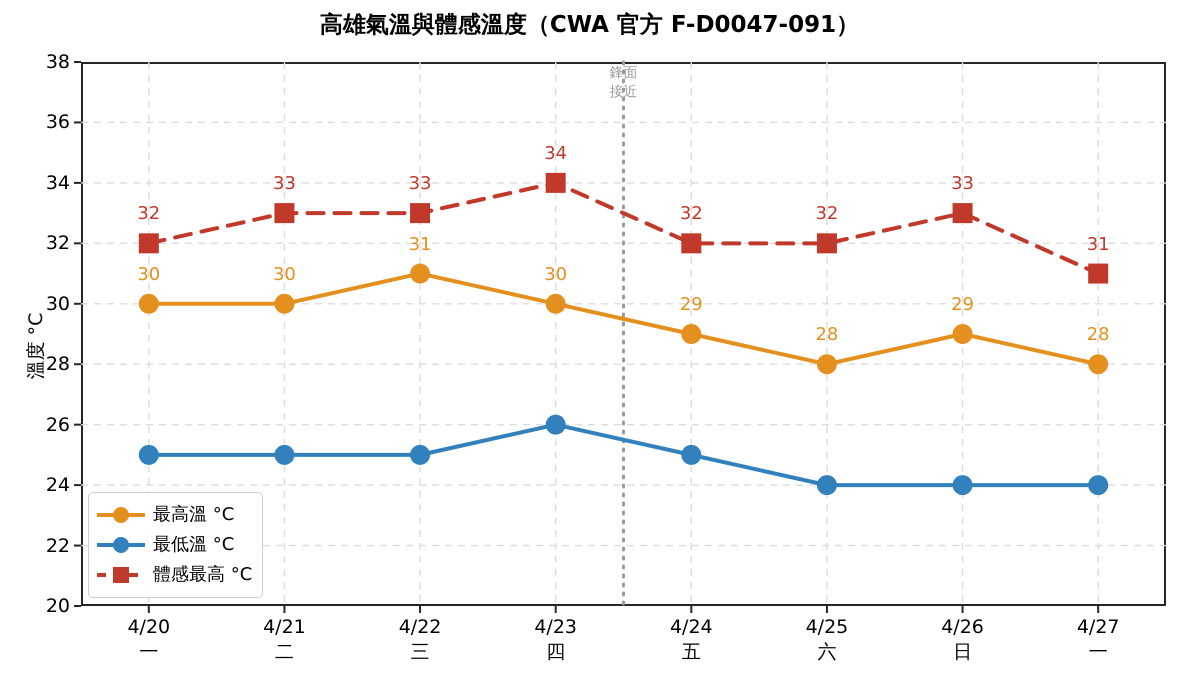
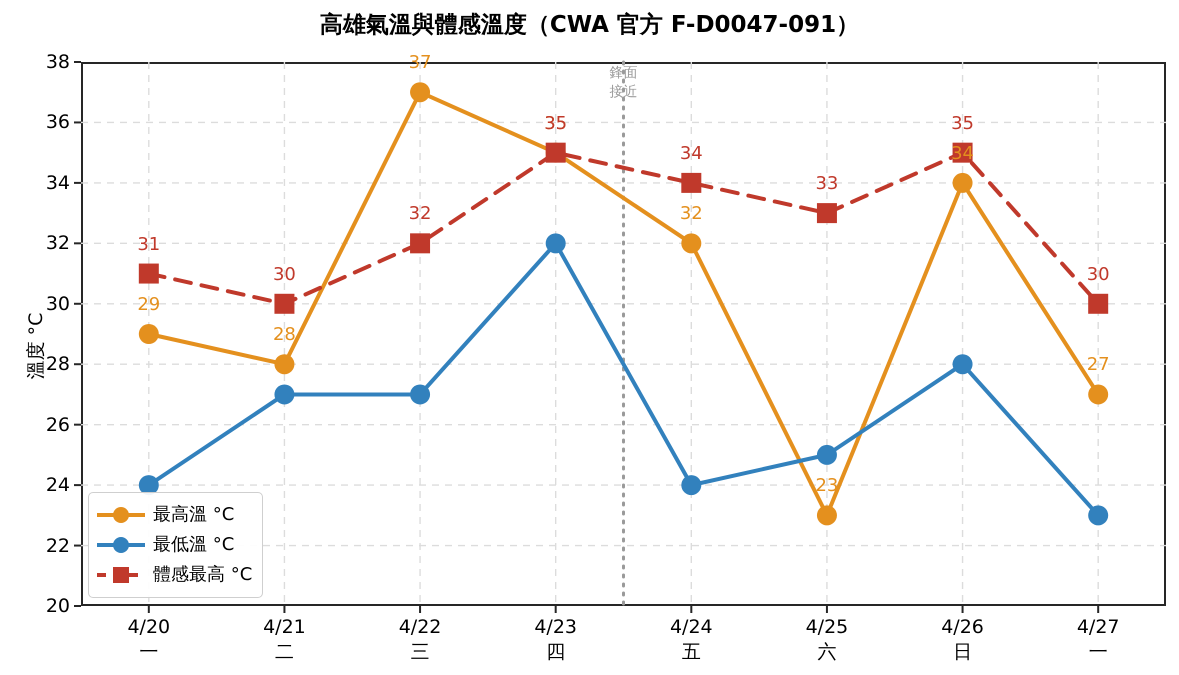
最高溫 °C/4/20: 30 -> 29
最低溫 °C/4/20: 25 -> 24
體感最高 °C/4/20: 32 -> 31
最高溫 °C/4/21: 30 -> 28
最低溫 °C/4/21: 25 -> 27
體感最高 °C/4/21: 33 -> 30
最高溫 °C/4/22: 31 -> 37
最低溫 °C/4/22: 25 -> 27
體感最高 °C/4/22: 33 -> 32
最高溫 °C/4/23: 30 -> 35
最低溫 °C/4/23: 26 -> 32
體感最高 °C/4/23: 34 -> 35
最高溫 °C/4/24: 29 -> 32
最低溫 °C/4/24: 25 -> 24
體感最高 °C/4/24: 32 -> 34
最高溫 °C/4/25: 28 -> 23
最低溫 °C/4/25: 24 -> 25
體感最高 °C/4/25: 32 -> 33
最高溫 °C/4/26: 29 -> 34
最低溫 °C/4/26: 24 -> 28
體感最高 °C/4/26: 33 -> 35
最高溫 °C/4/27: 28 -> 27
最低溫 °C/4/27: 24 -> 23
體感最高 °C/4/27: 31 -> 30
